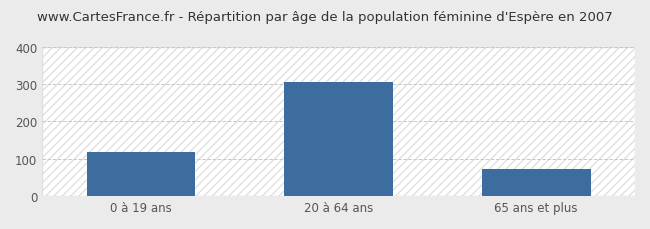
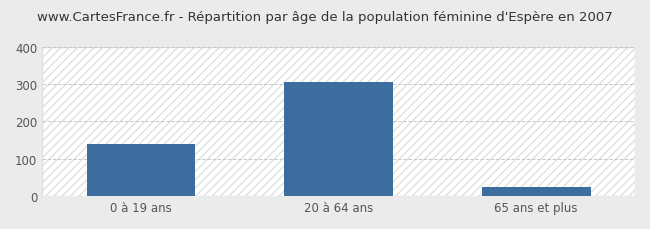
0 à 19 ans: 117 -> 140
65 ans et plus: 73 -> 25
